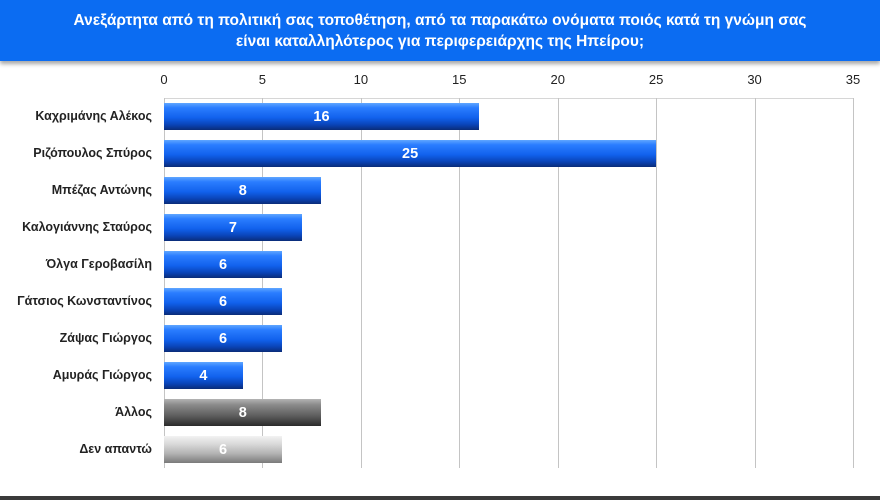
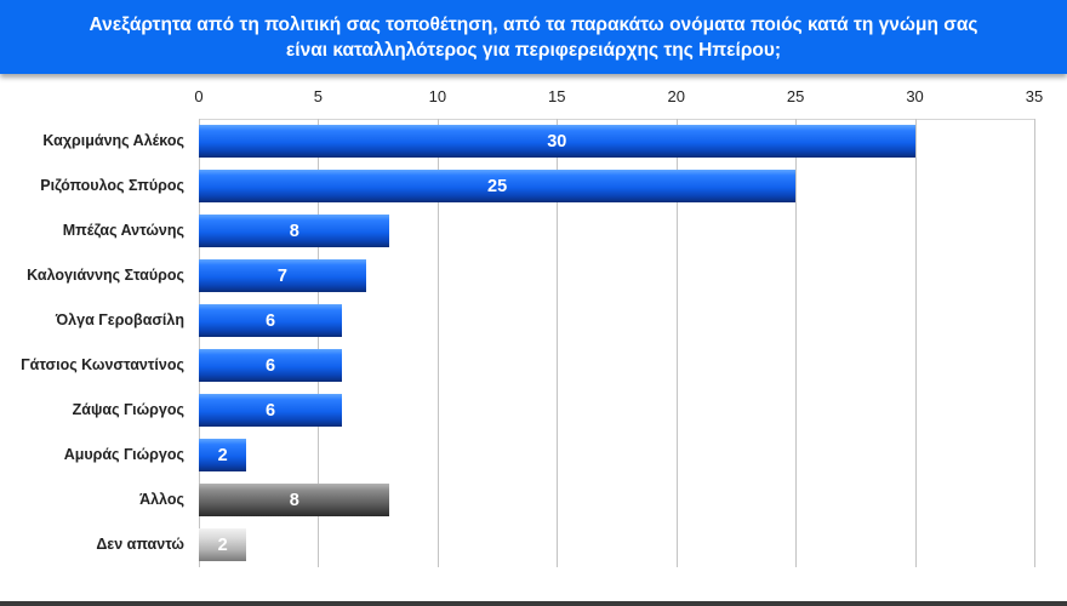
Καχριμάνης Αλέκος: 16 -> 30
Αμυράς Γιώργος: 4 -> 2
Δεν απαντώ: 6 -> 2
